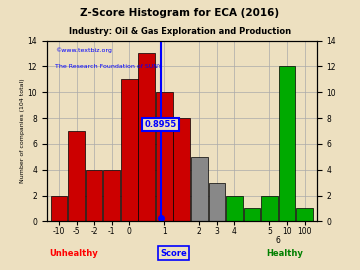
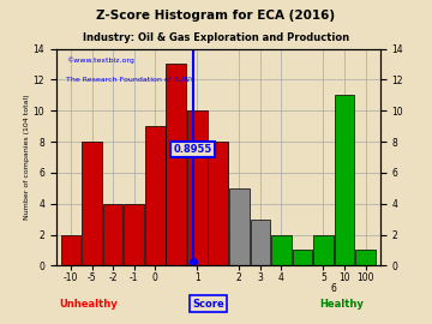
-5: 7 -> 8
0: 11 -> 9
10: 12 -> 11
